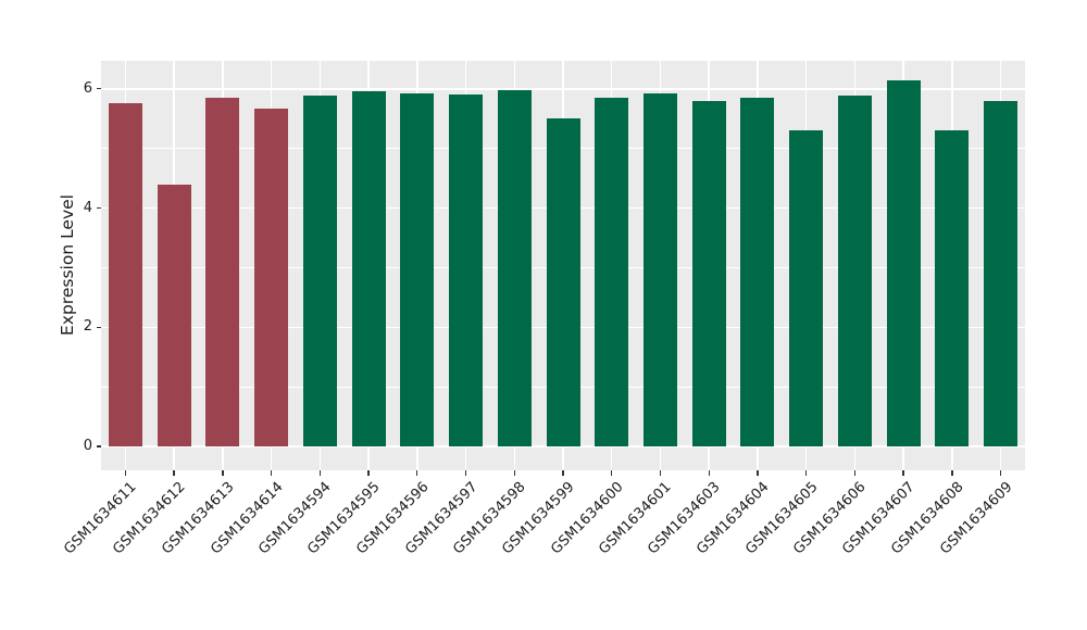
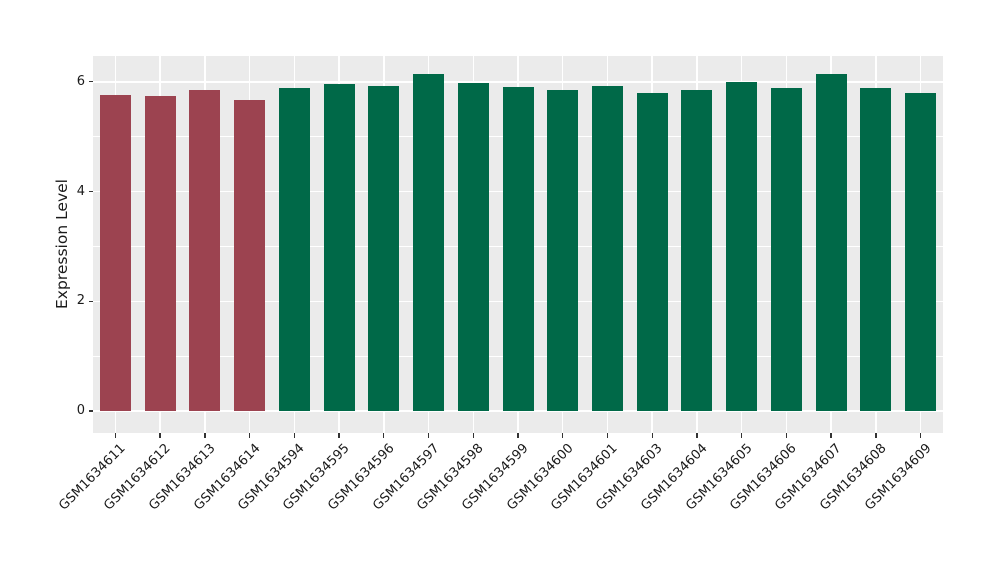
GSM1634612: 4.4 -> 5.7
GSM1634597: 5.9 -> 6.1
GSM1634599: 5.5 -> 5.9
GSM1634605: 5.3 -> 6.0
GSM1634608: 5.3 -> 5.9
